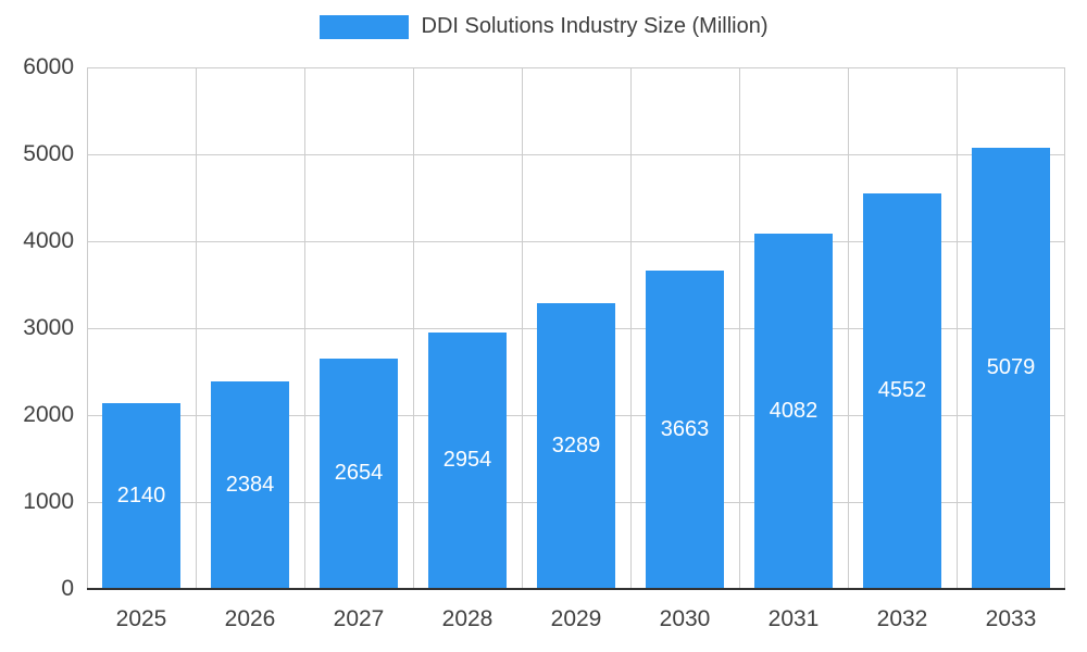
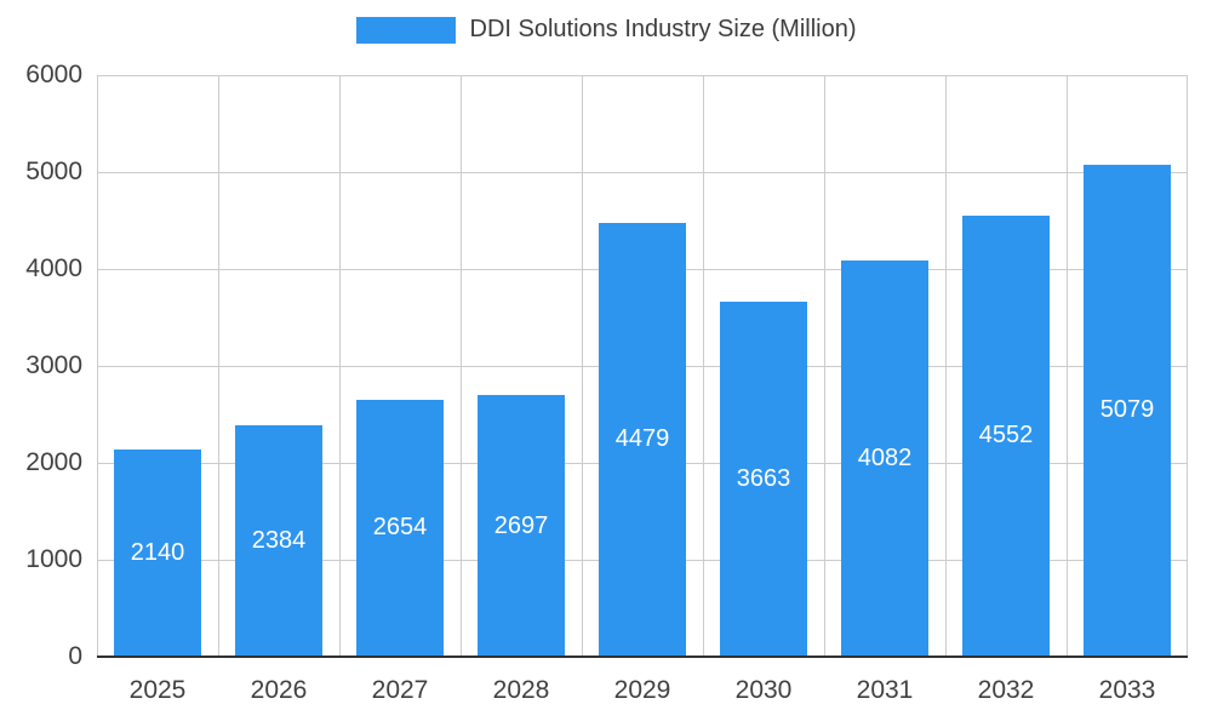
2028: 2954 -> 2697
2029: 3289 -> 4479
